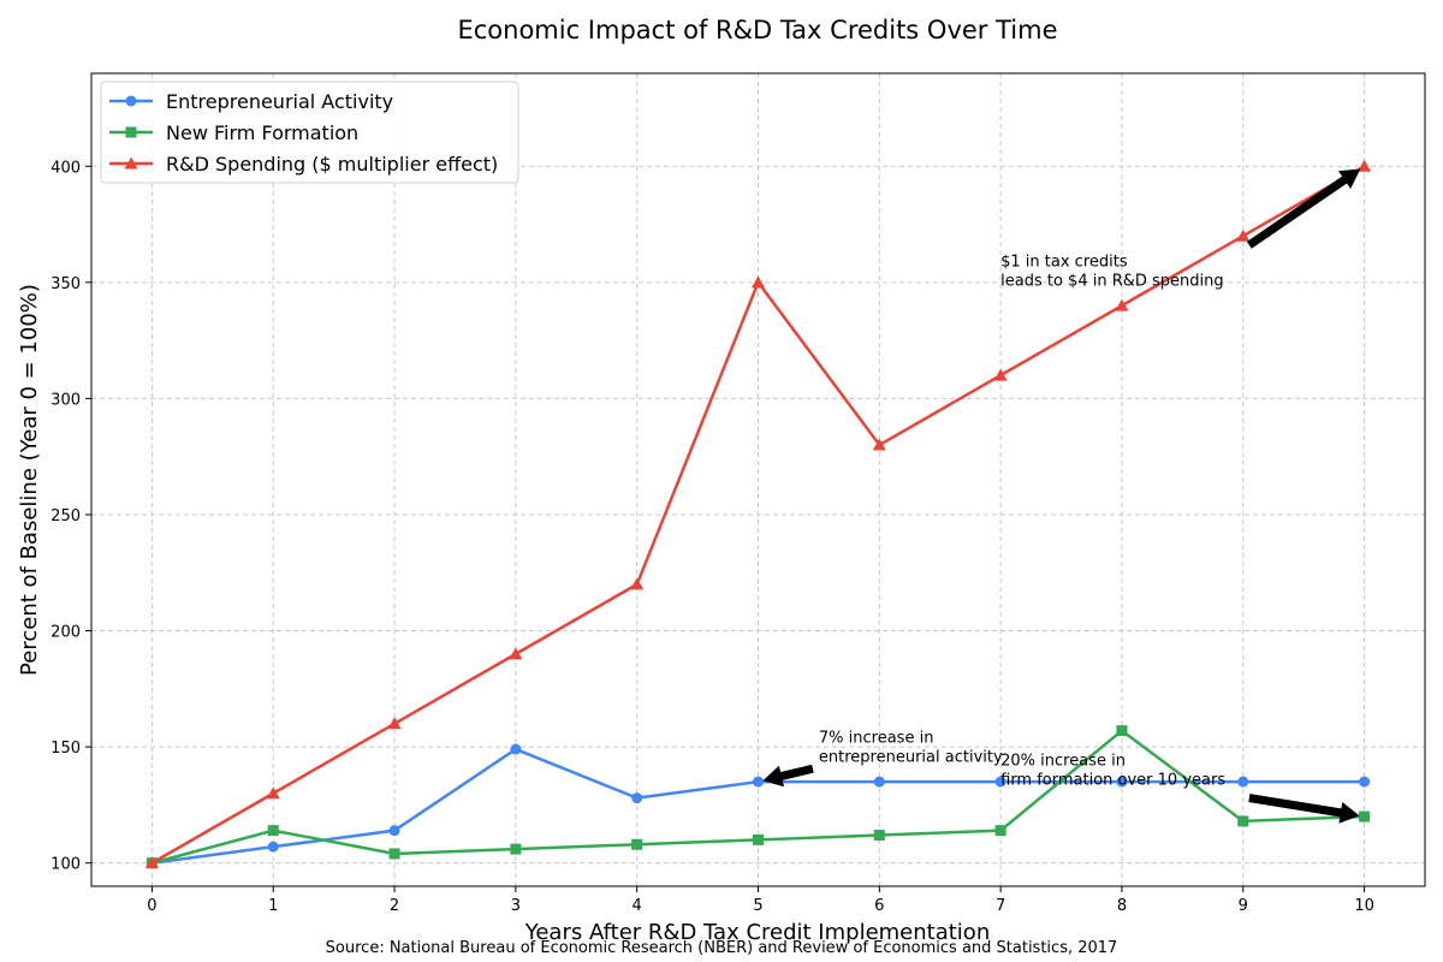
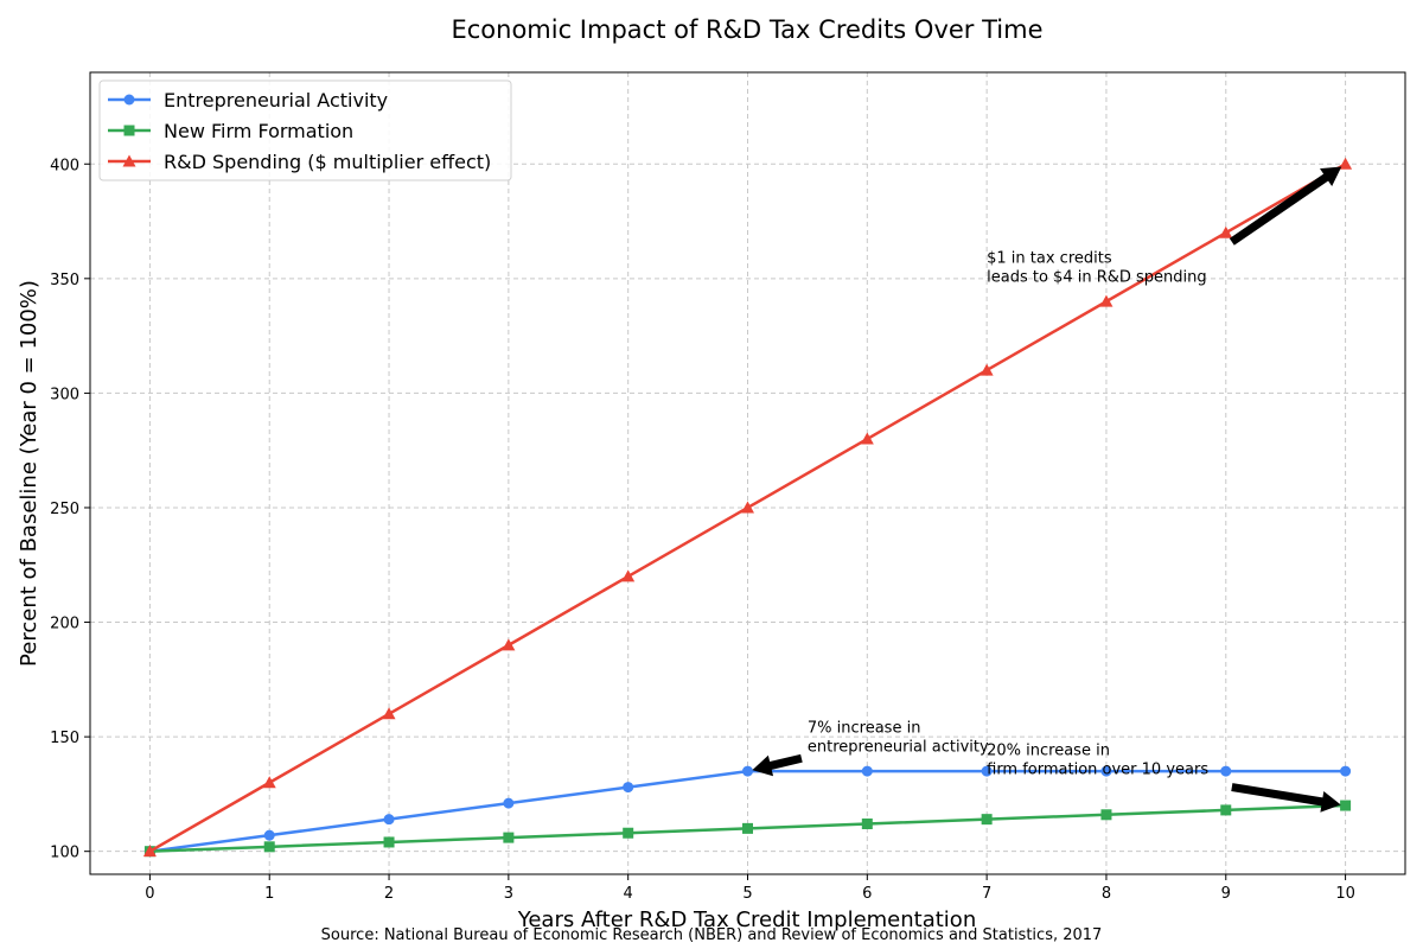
New Firm Formation/1: 114 -> 102
Entrepreneurial Activity/3: 149 -> 121
R&D Spending ($ multiplier effect)/5: 350 -> 250
New Firm Formation/8: 157 -> 116
